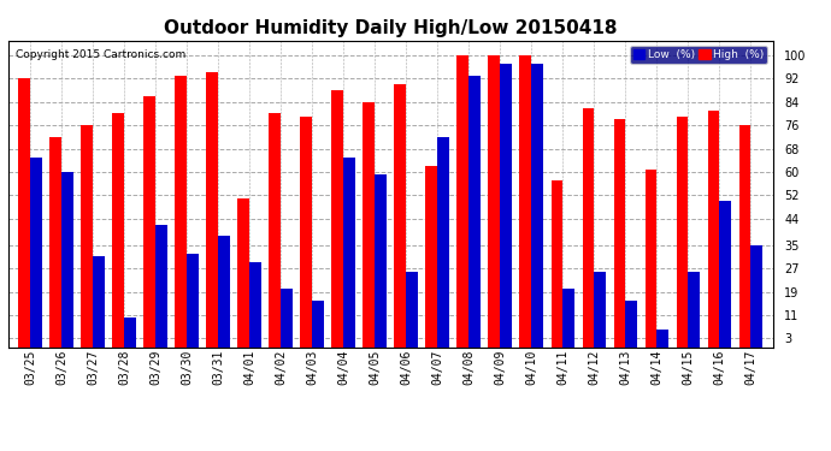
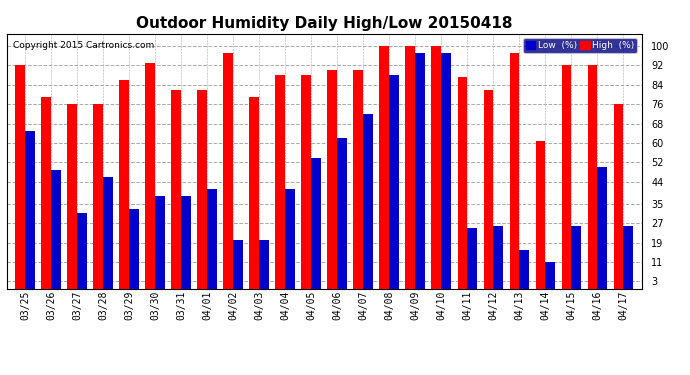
High (%)/03/26: 72 -> 79
Low (%)/03/26: 60 -> 49
High (%)/03/28: 80 -> 76
Low (%)/03/28: 10 -> 46
Low (%)/03/29: 42 -> 33
Low (%)/03/30: 32 -> 38
High (%)/03/31: 94 -> 82
High (%)/04/01: 51 -> 82
Low (%)/04/01: 29 -> 41
High (%)/04/02: 80 -> 97
Low (%)/04/03: 16 -> 20
Low (%)/04/04: 65 -> 41
High (%)/04/05: 84 -> 88
Low (%)/04/05: 59 -> 54
Low (%)/04/06: 26 -> 62
High (%)/04/07: 62 -> 90
Low (%)/04/08: 93 -> 88
High (%)/04/11: 57 -> 87
Low (%)/04/11: 20 -> 25
High (%)/04/13: 78 -> 97
Low (%)/04/14: 6 -> 11
High (%)/04/15: 79 -> 92
High (%)/04/16: 81 -> 92
Low (%)/04/17: 35 -> 26
